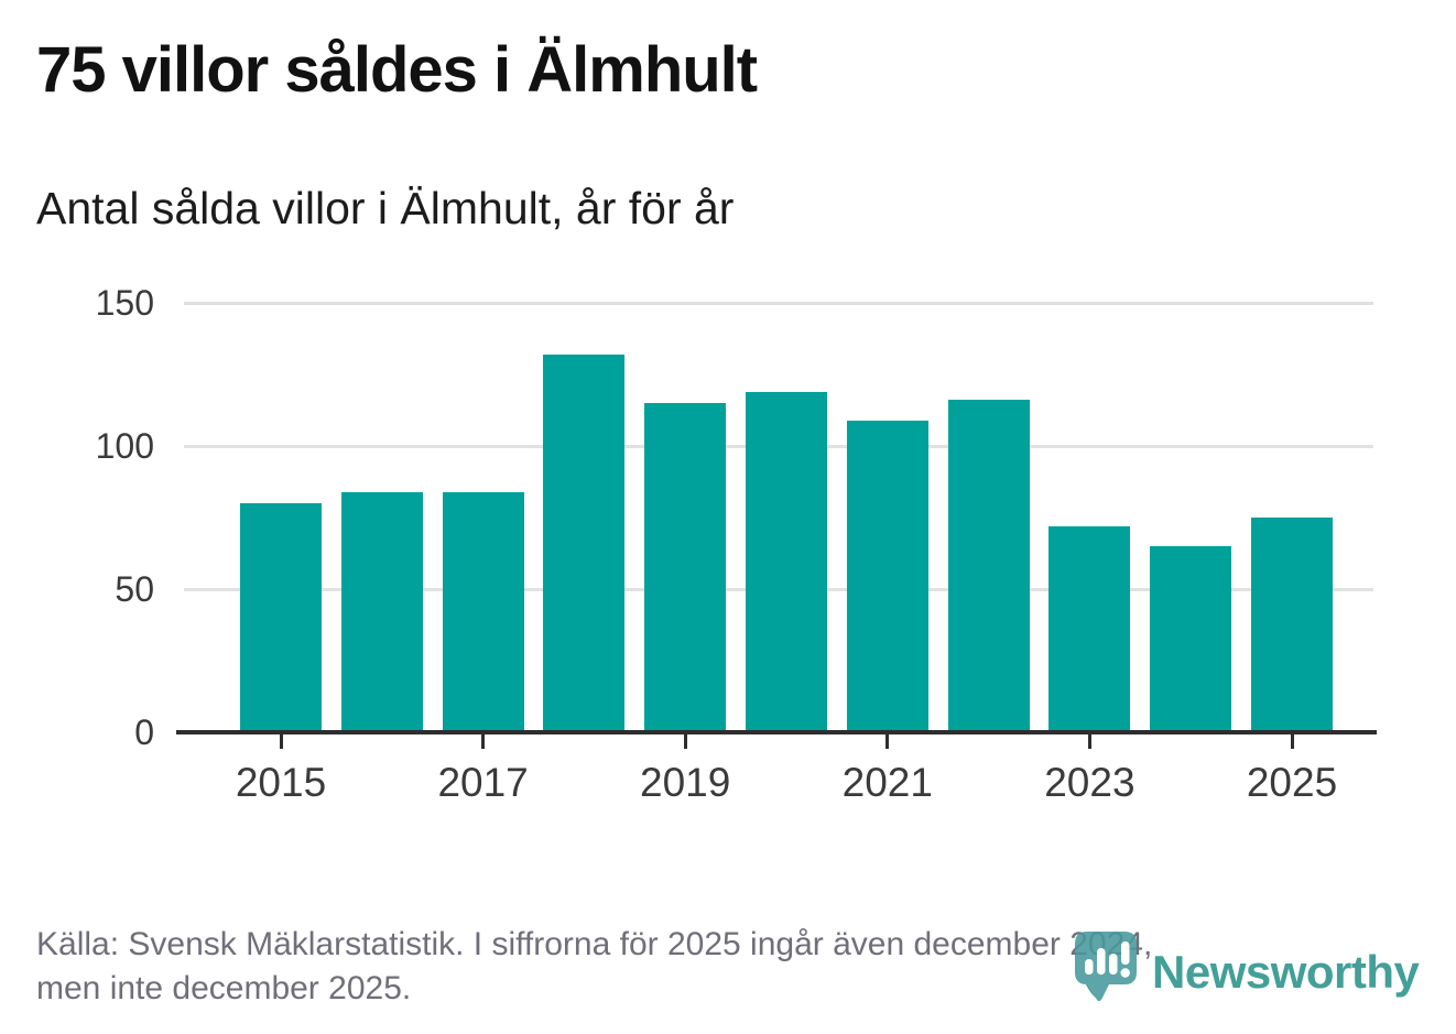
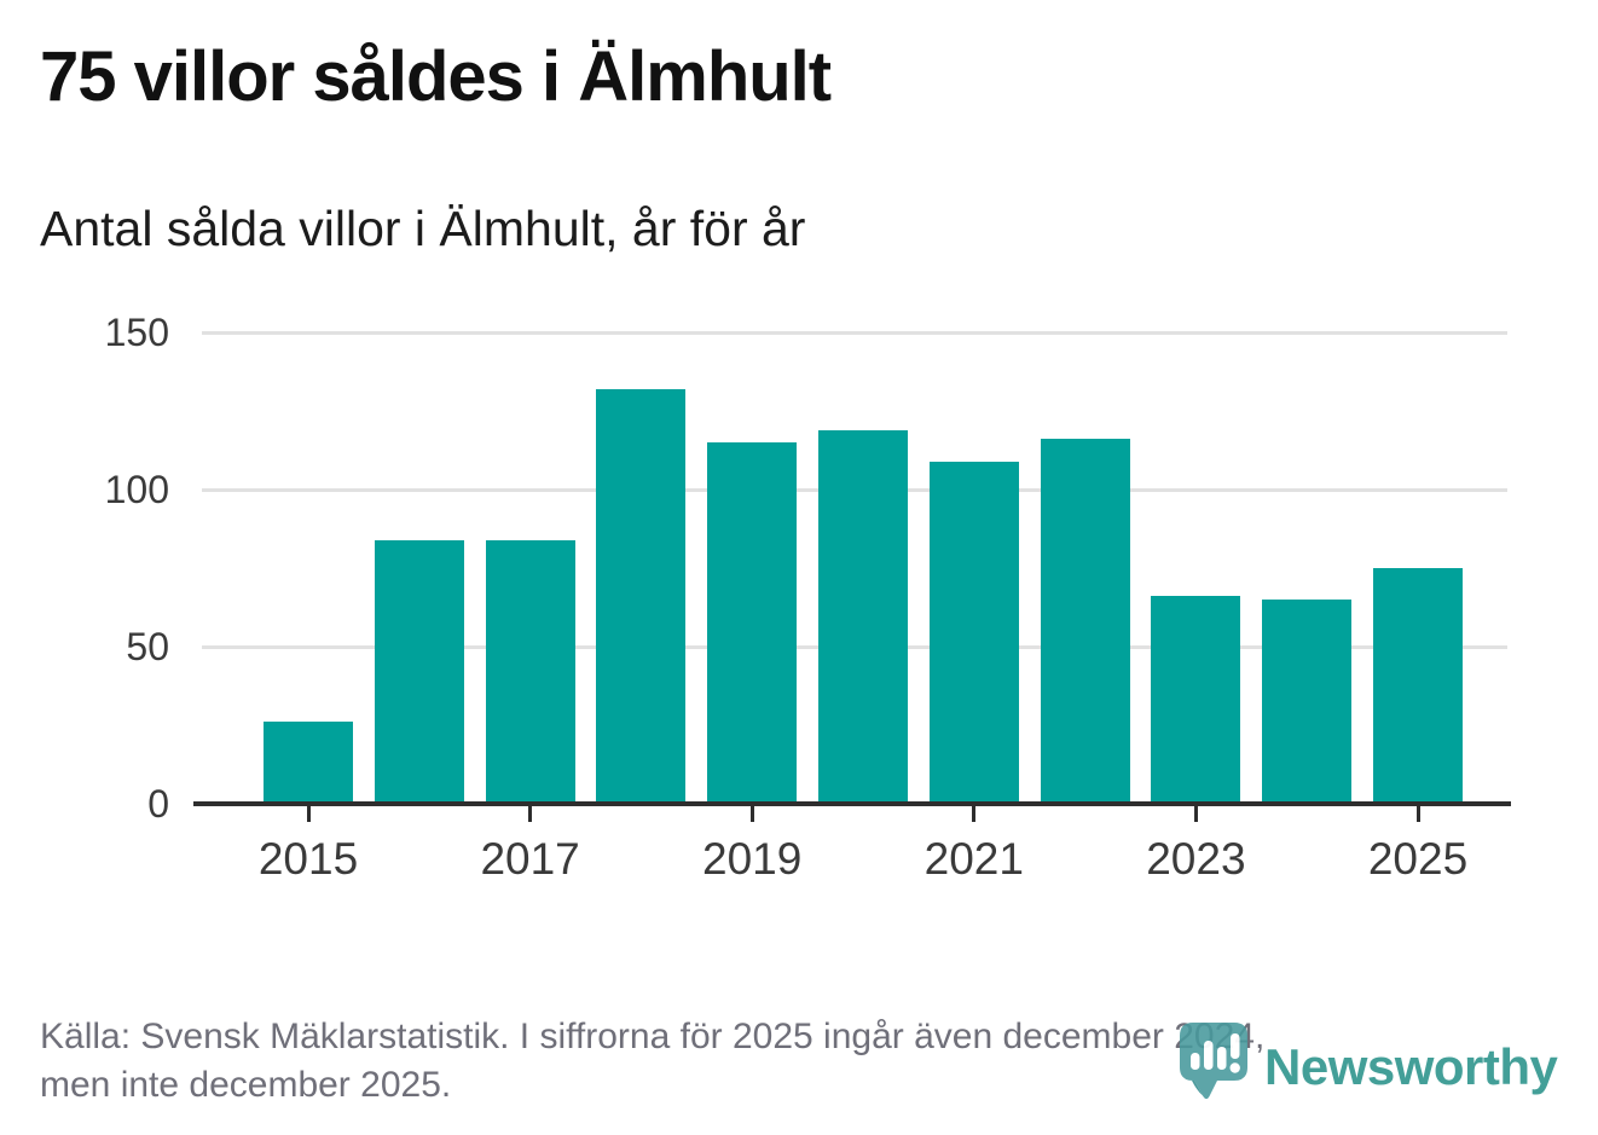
2015: 80 -> 26
2023: 72 -> 66
